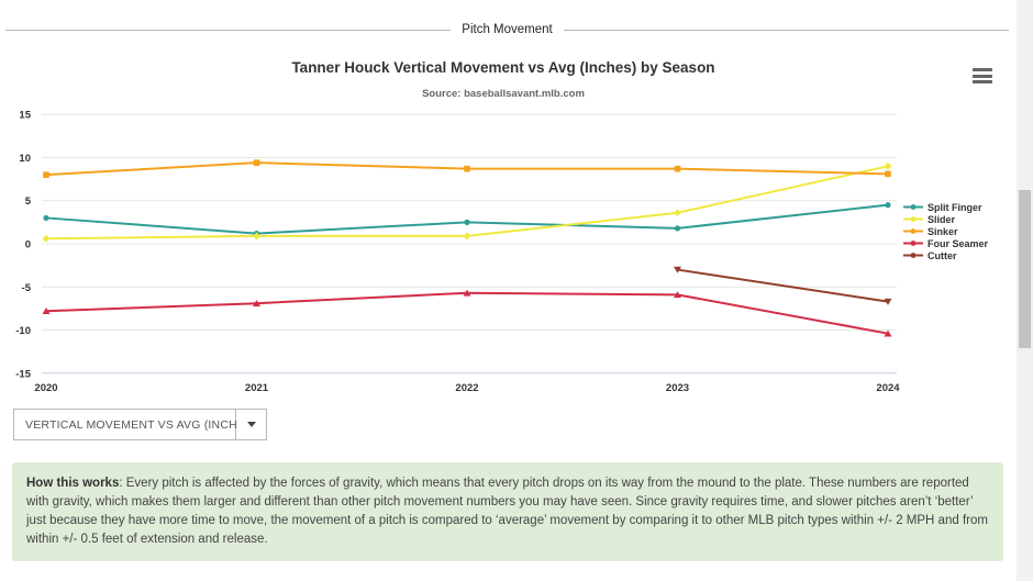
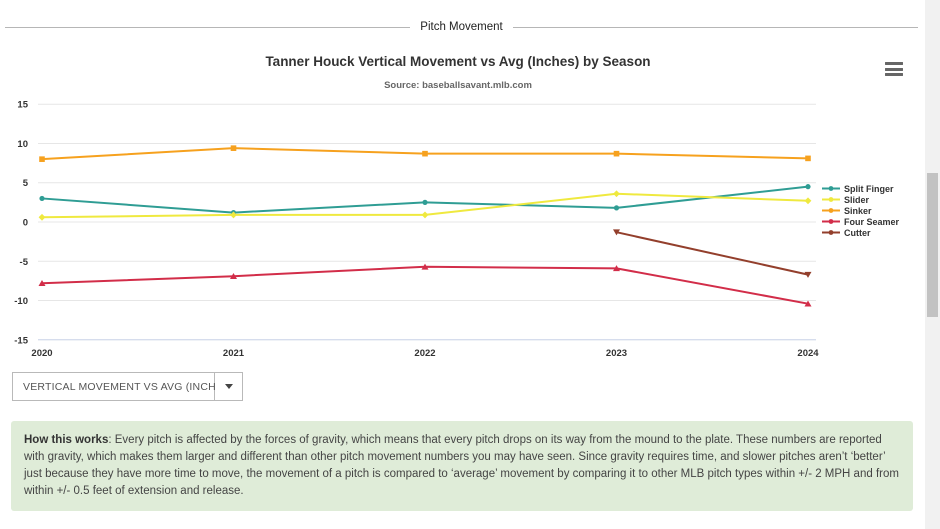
Cutter/2023: -3 -> -1
Slider/2024: 9 -> 3
